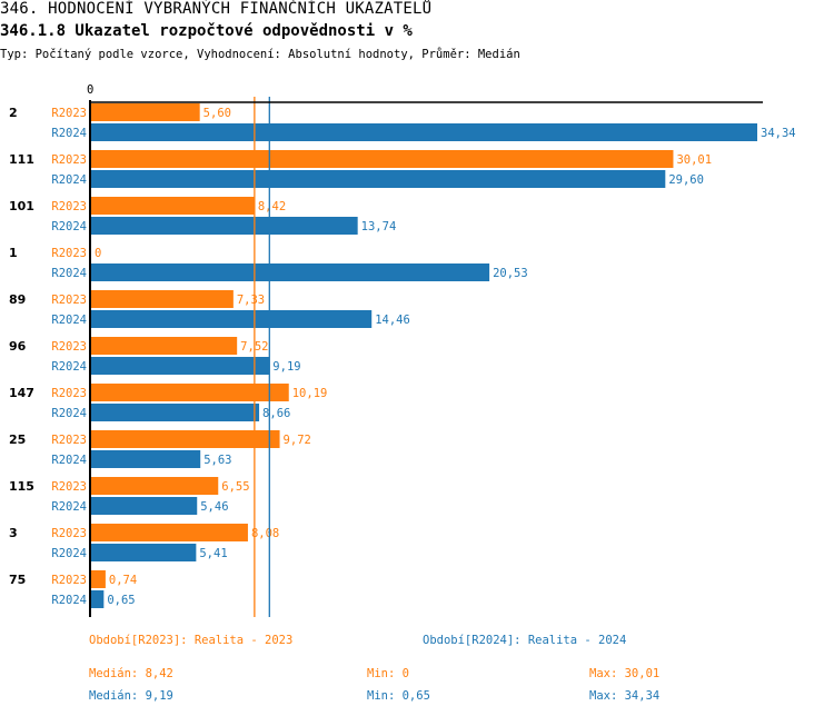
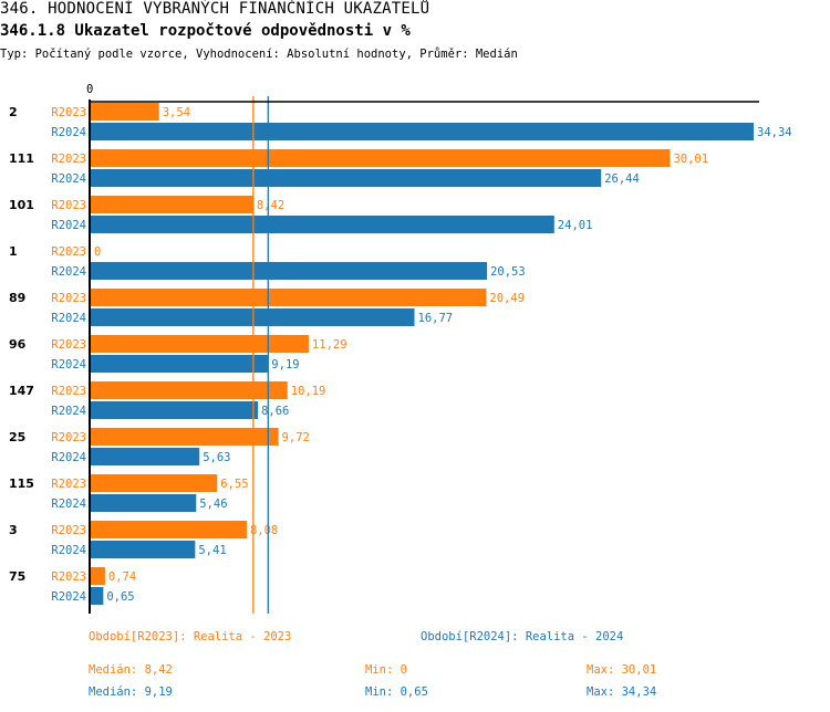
R2023/2: 5,60 -> 3,54
R2024/111: 29,60 -> 26,44
R2024/101: 13,74 -> 24,01
R2023/89: 7,33 -> 20,49
R2024/89: 14,46 -> 16,77
R2023/96: 7,52 -> 11,29
